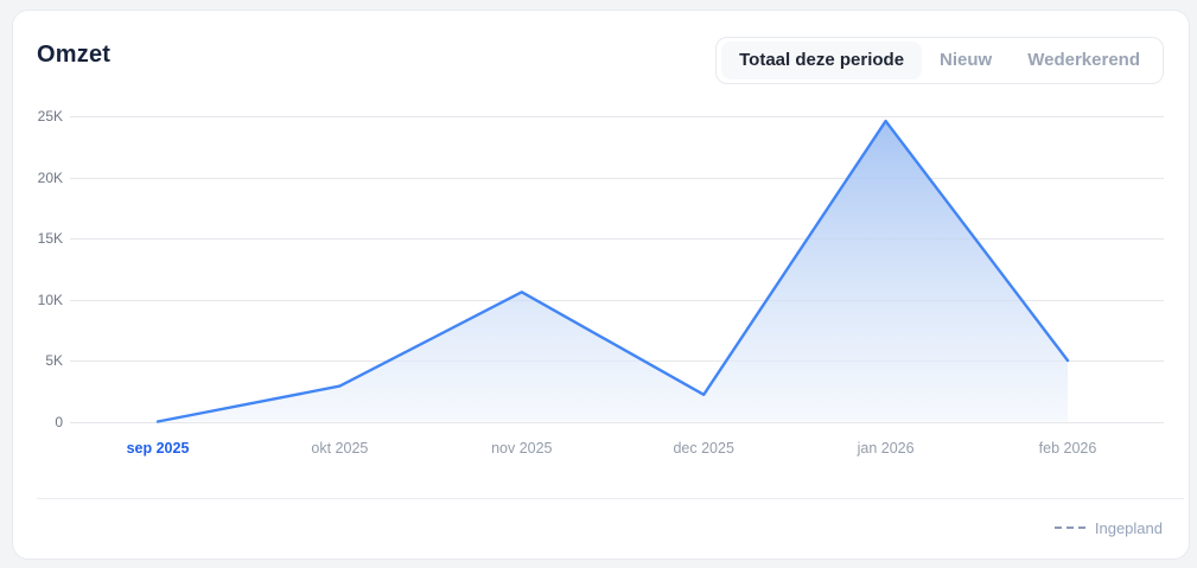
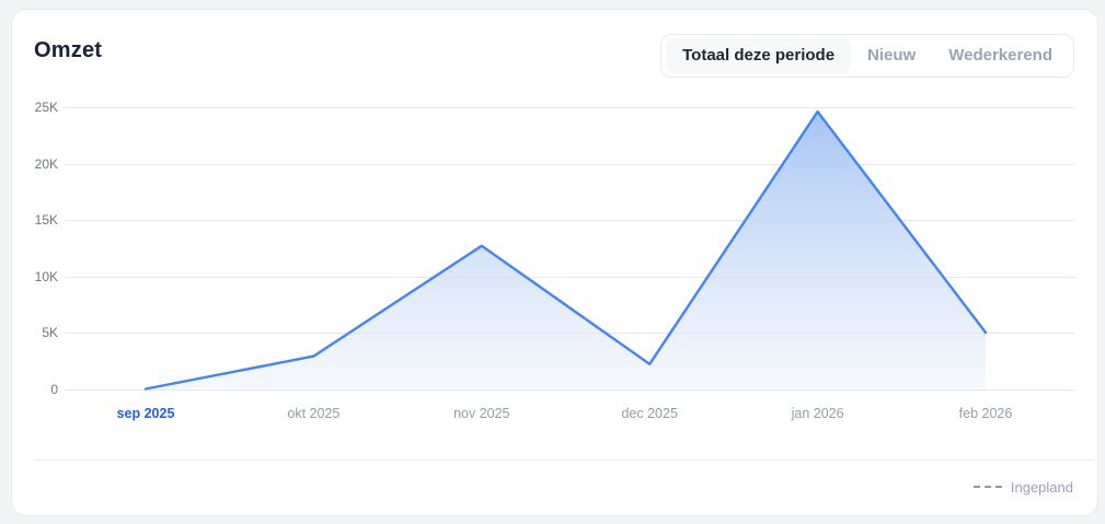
nov 2025: 10.6K -> 12.7K
